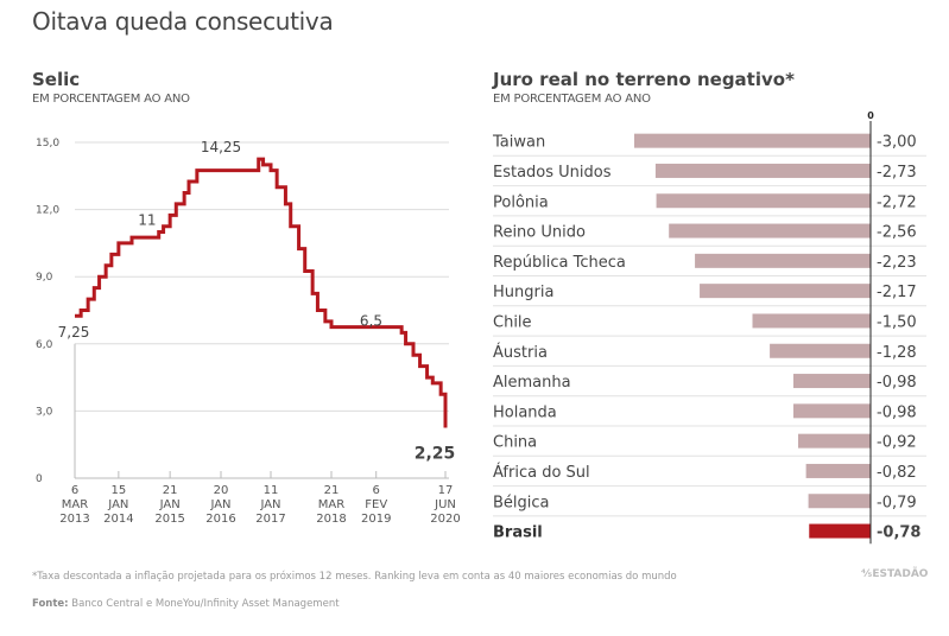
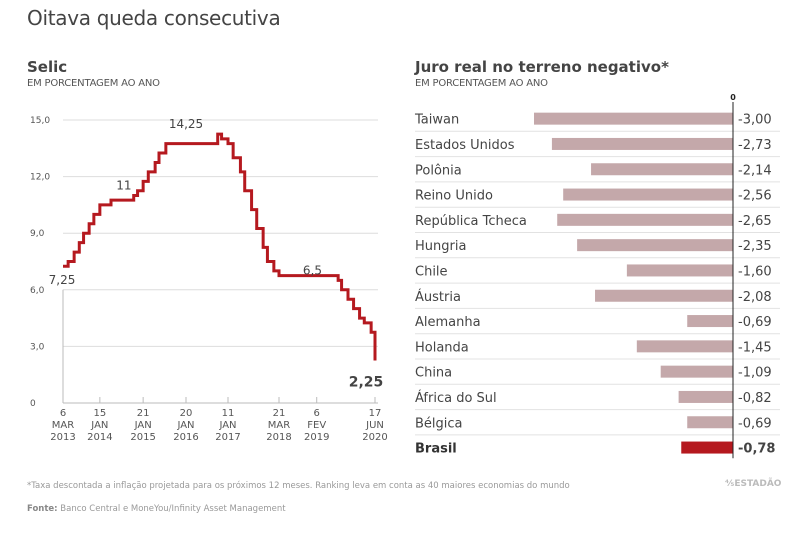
Juro real no terreno negativo*/Polônia: -2,72 -> -2,14
Juro real no terreno negativo*/República Tcheca: -2,23 -> -2,65
Juro real no terreno negativo*/Hungria: -2,17 -> -2,35
Juro real no terreno negativo*/Chile: -1,50 -> -1,60
Juro real no terreno negativo*/Áustria: -1,28 -> -2,08
Juro real no terreno negativo*/Alemanha: -0,98 -> -0,69
Juro real no terreno negativo*/Holanda: -0,98 -> -1,45
Juro real no terreno negativo*/China: -0,92 -> -1,09
Juro real no terreno negativo*/Bélgica: -0,79 -> -0,69
